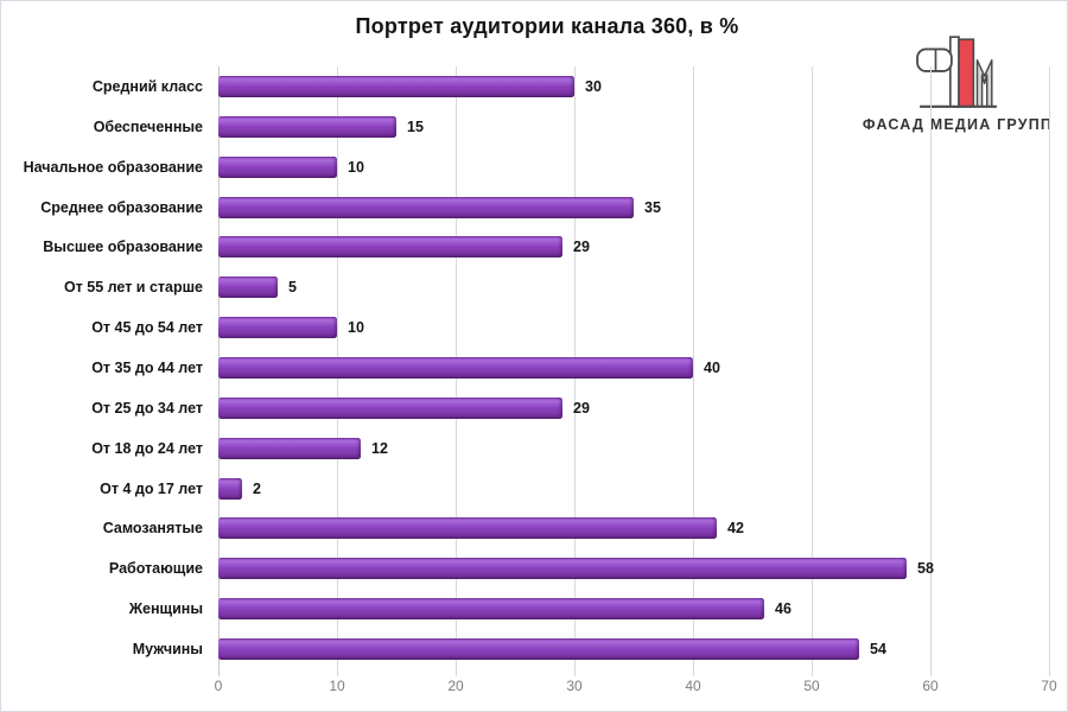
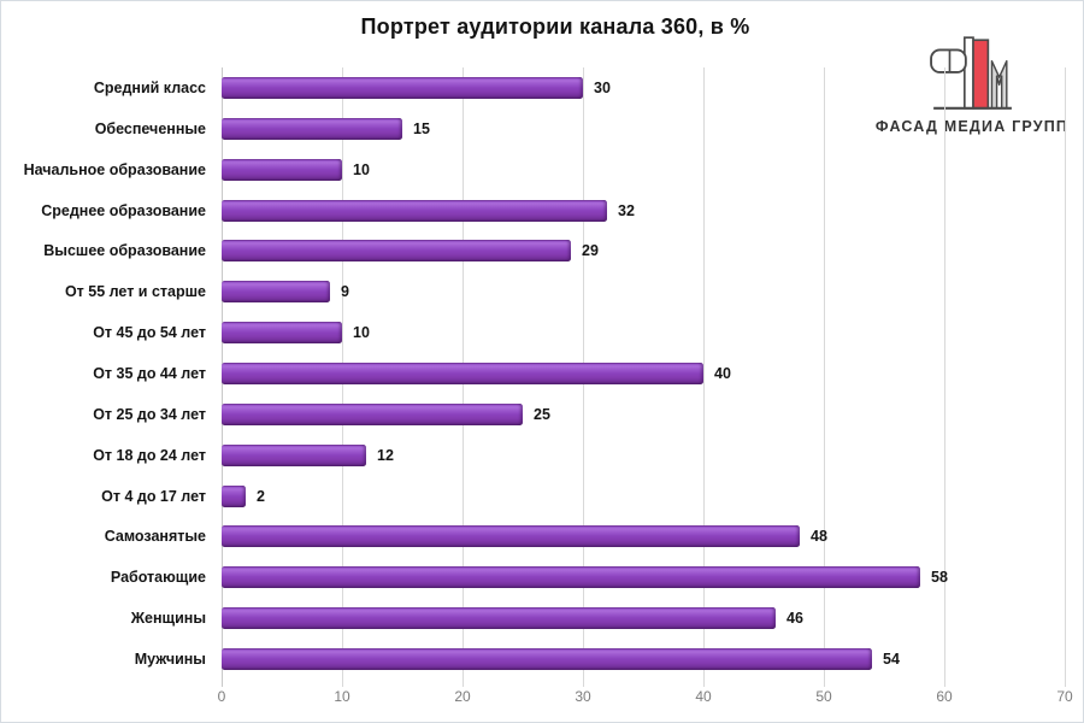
Среднее образование: 35 -> 32
От 55 лет и старше: 5 -> 9
От 25 до 34 лет: 29 -> 25
Самозанятые: 42 -> 48
